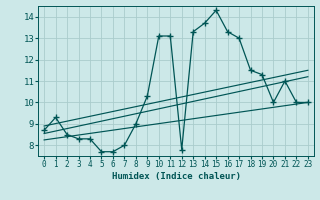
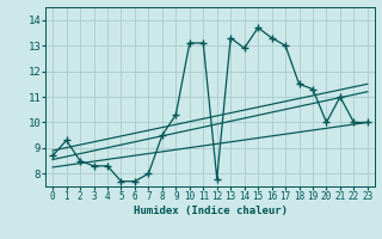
8: 9.0 -> 9.5
14: 13.7 -> 12.9
15: 14.3 -> 13.7
